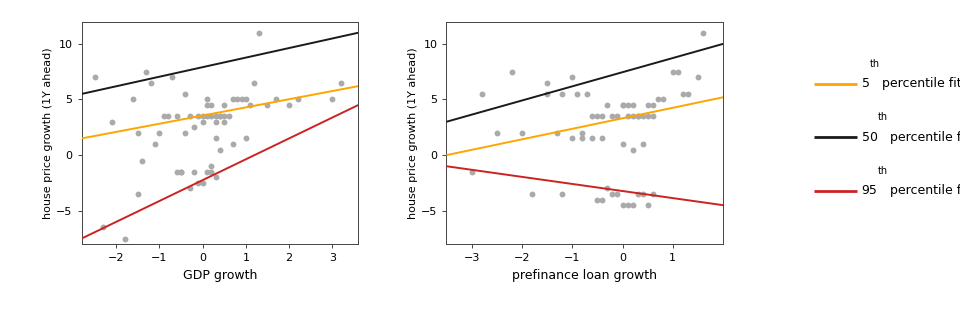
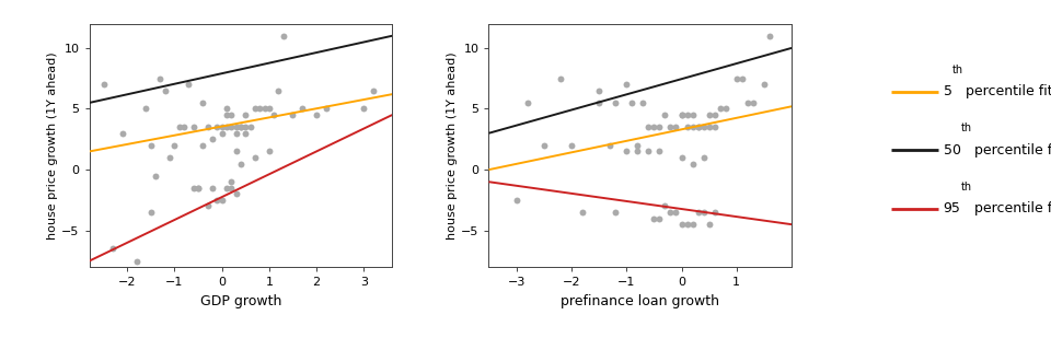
−3: -1.5 -> -2.5
